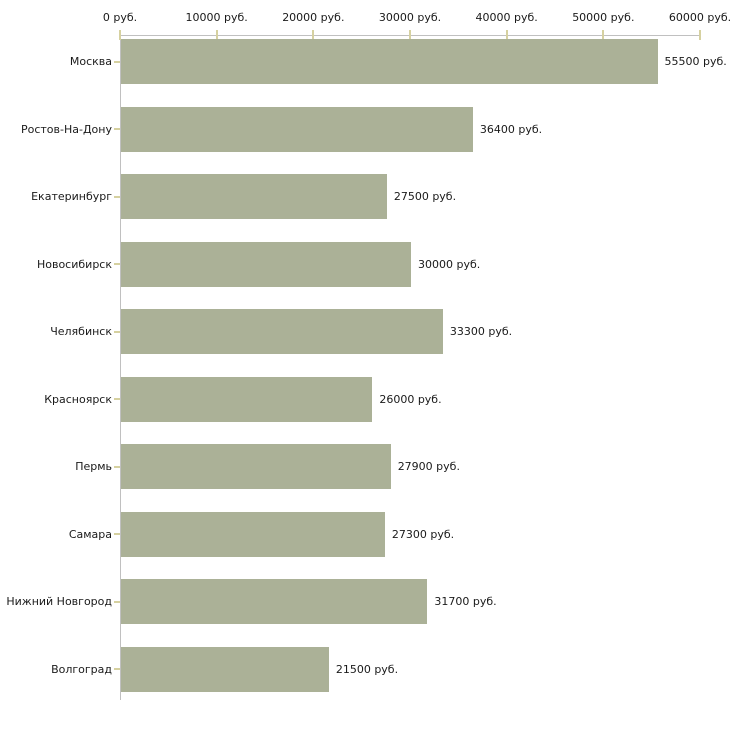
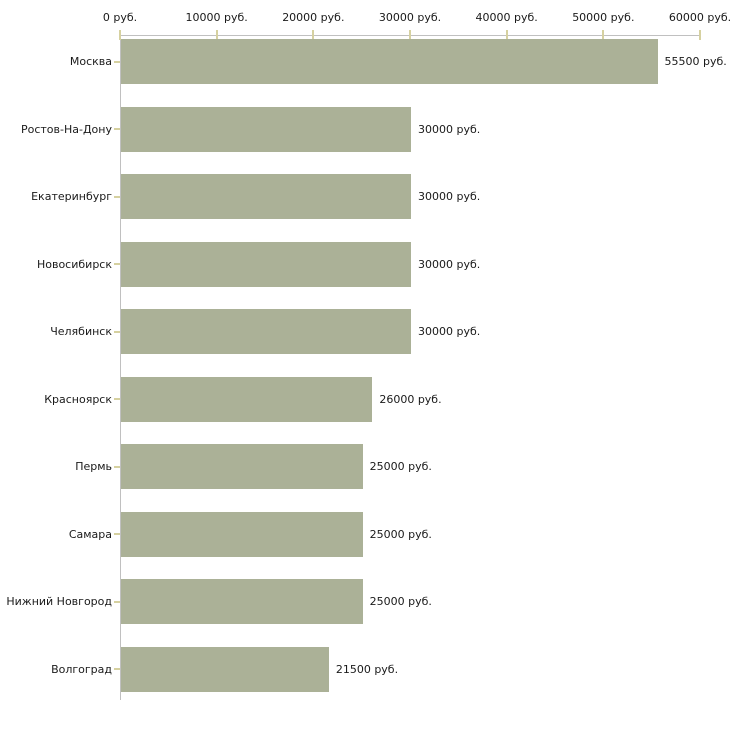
Ростов-На-Дону: 36400 -> 30000
Екатеринбург: 27500 -> 30000
Челябинск: 33300 -> 30000
Пермь: 27900 -> 25000
Самара: 27300 -> 25000
Нижний Новгород: 31700 -> 25000
